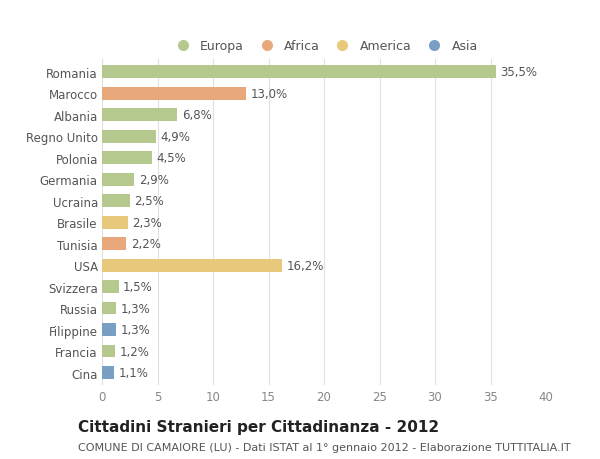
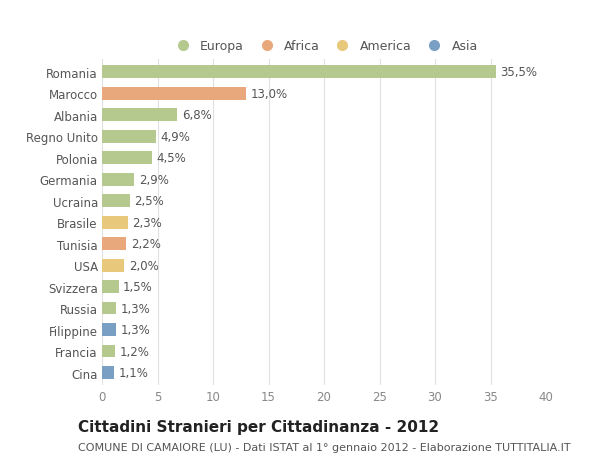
USA: 16,2% -> 2,0%
